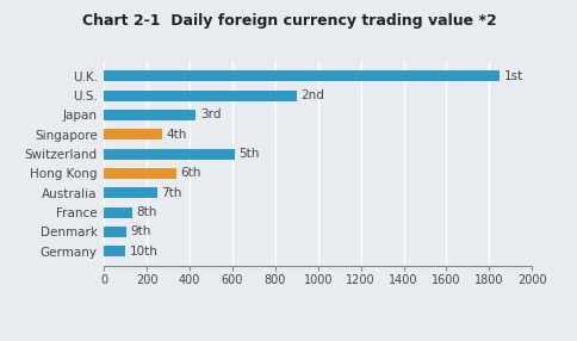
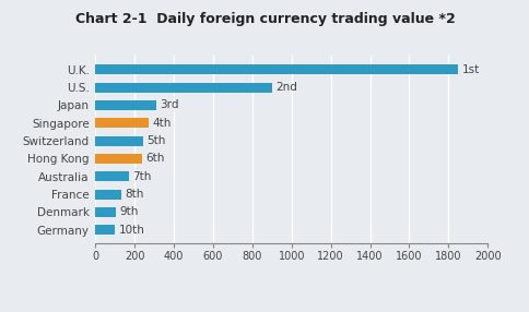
Japan: 430 -> 310
Switzerland: 610 -> 240
Hong Kong: 340 -> 240
Australia: 250 -> 170
